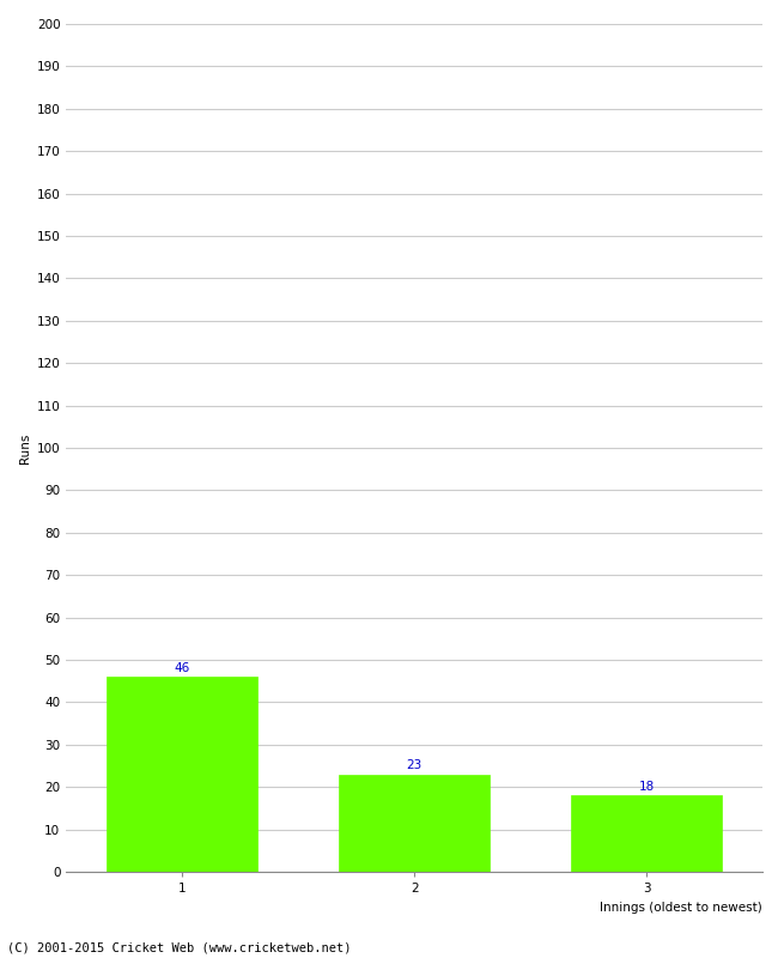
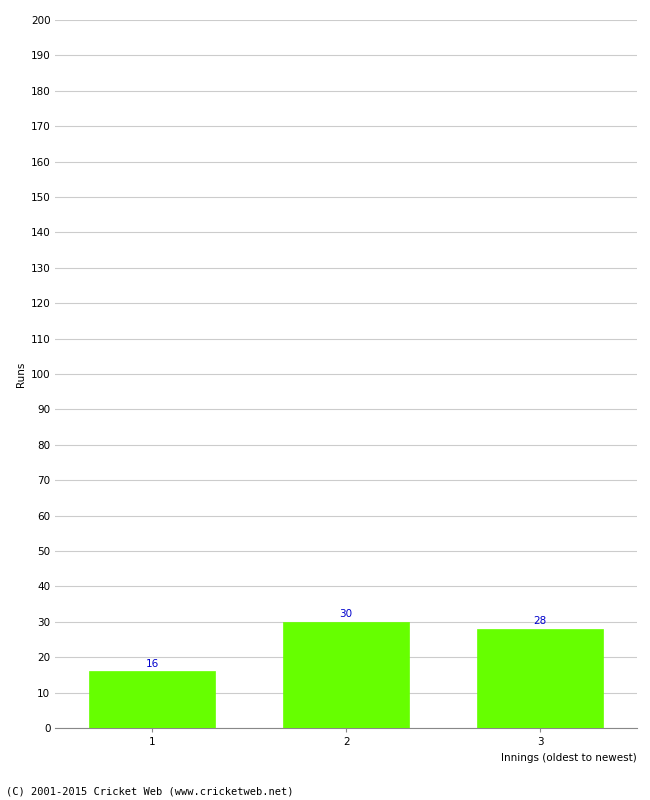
1: 46 -> 16
2: 23 -> 30
3: 18 -> 28
